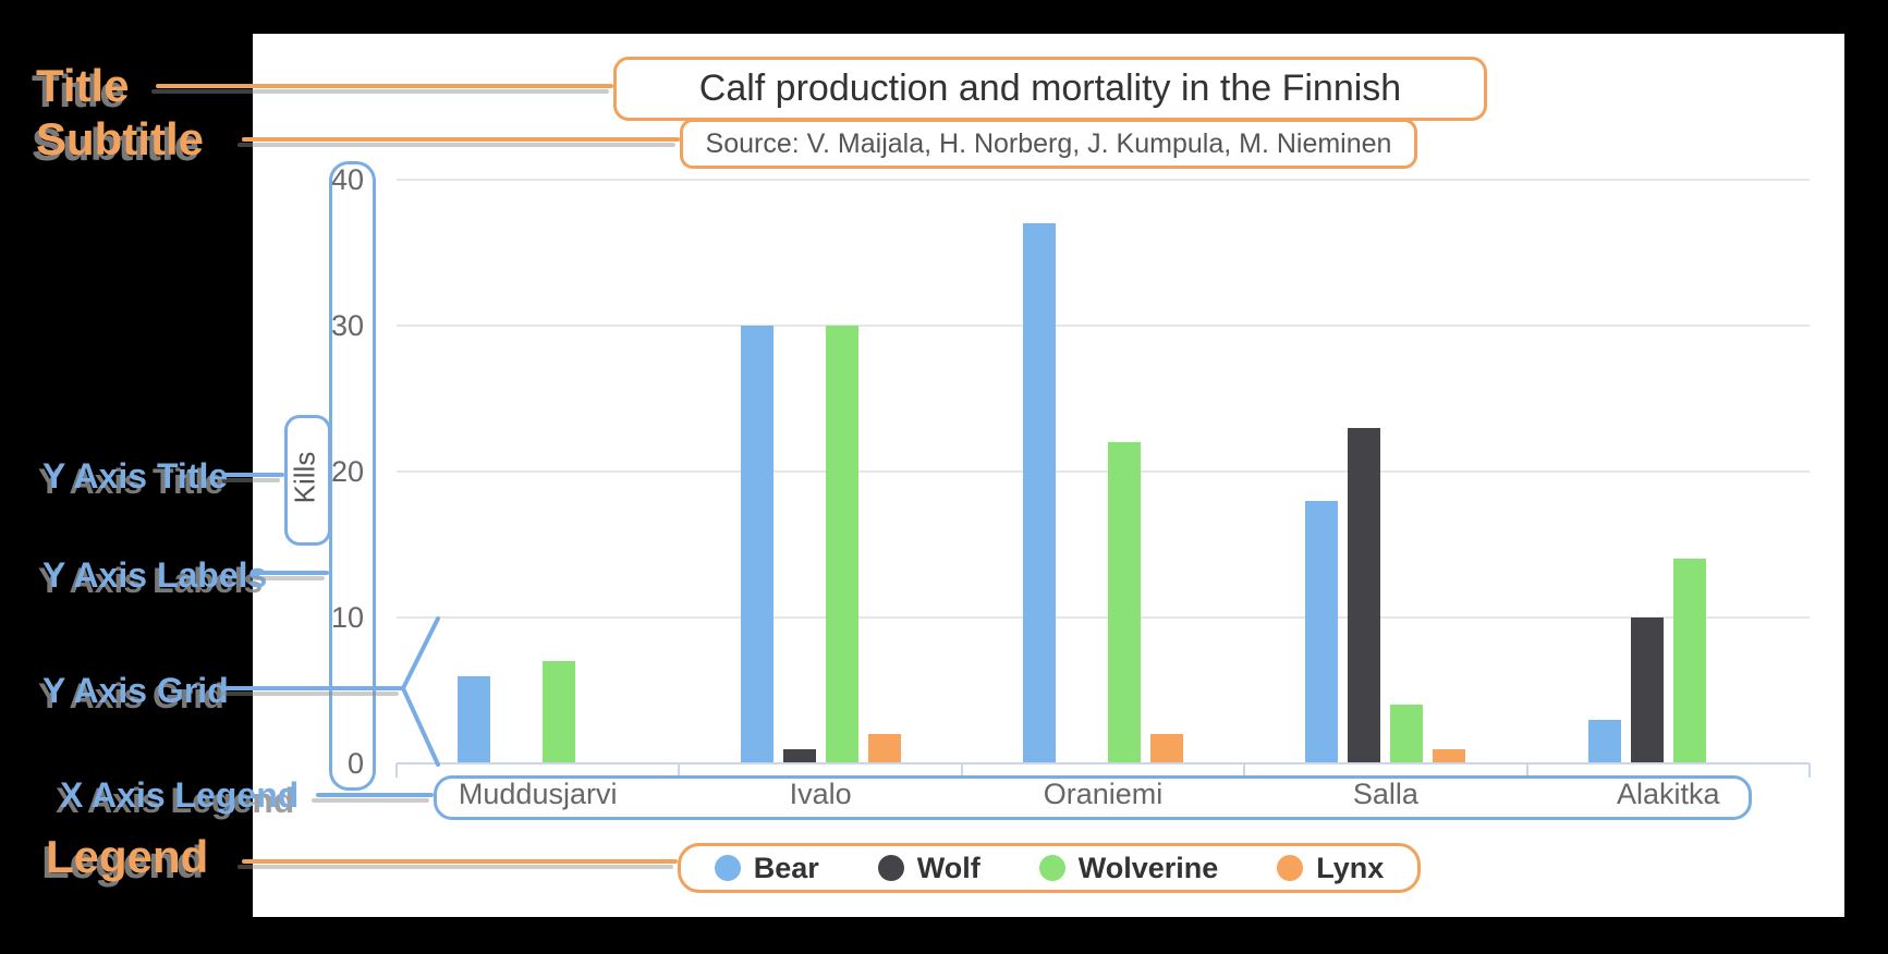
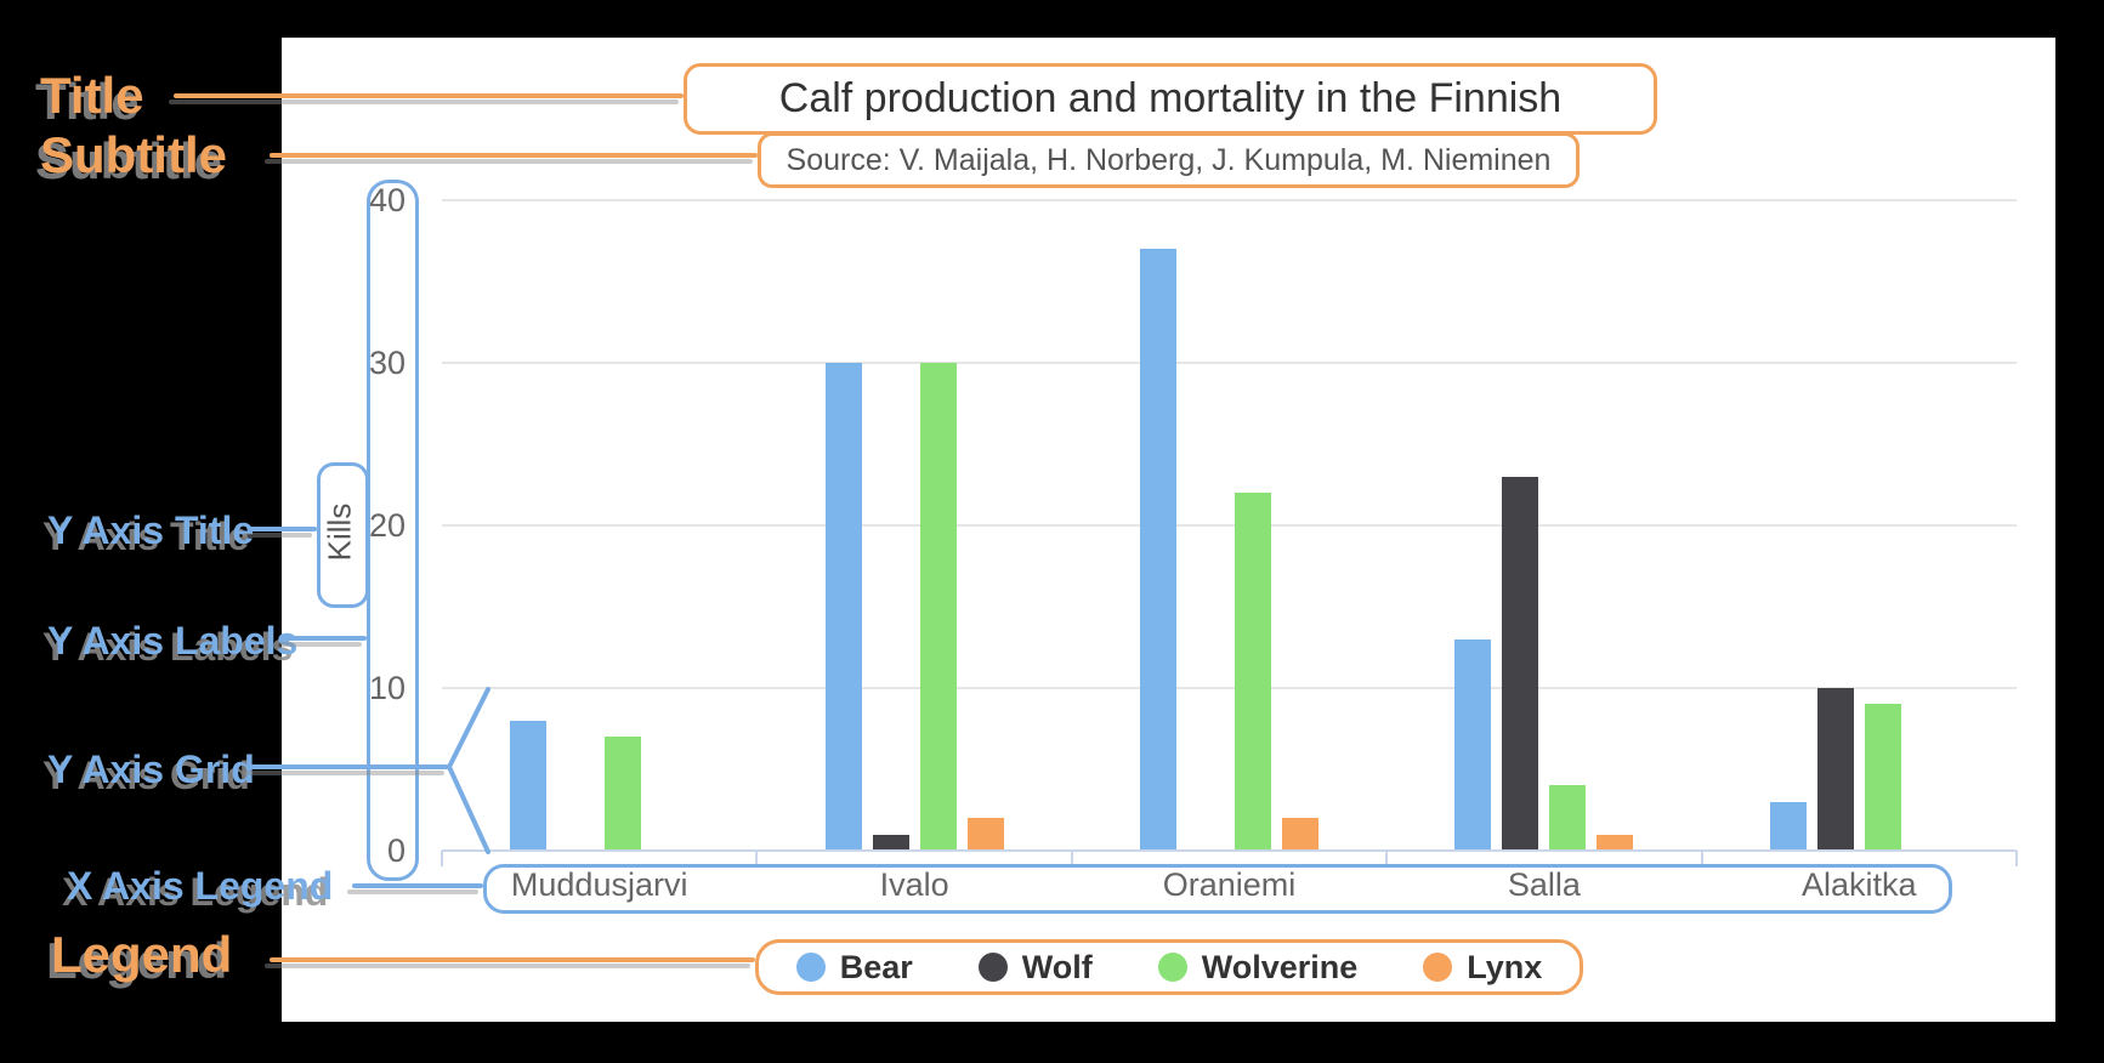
Bear/Muddusjarvi: 6 -> 8
Bear/Salla: 18 -> 13
Wolverine/Alakitka: 14 -> 9
